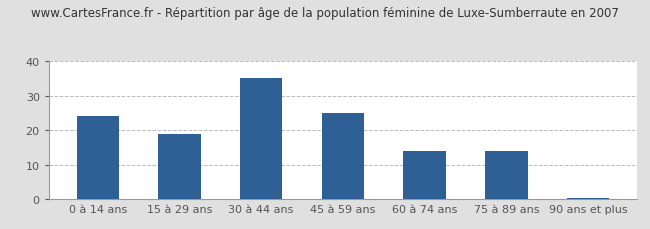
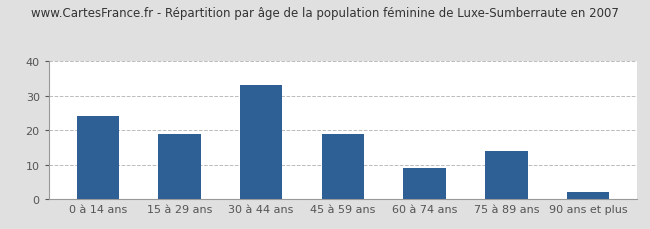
30 à 44 ans: 35.0 -> 33.0
45 à 59 ans: 25.0 -> 19.0
60 à 74 ans: 14.0 -> 9.0
90 ans et plus: 0.4 -> 2.0
